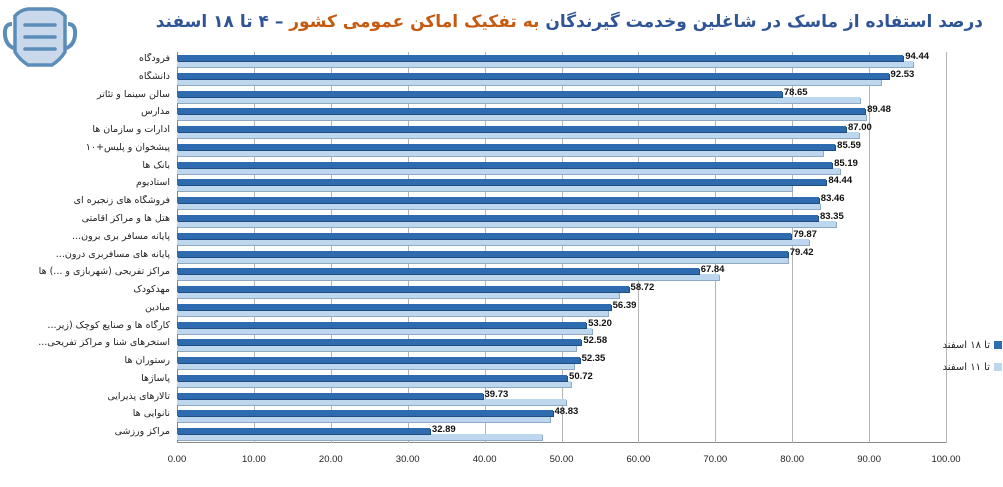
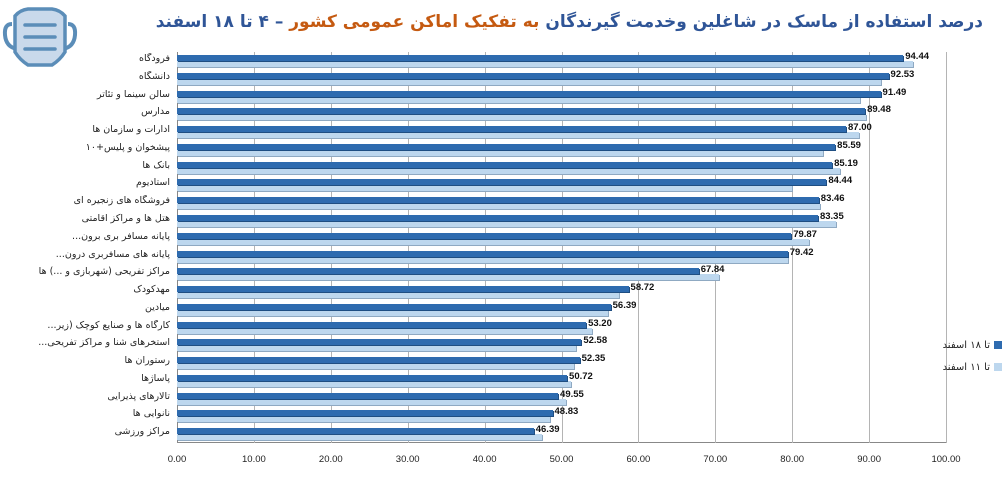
تا ۱۸ اسفند/سالن سینما و تئاتر: 78.65 -> 91.49
تا ۱۸ اسفند/تالارهای پذیرایی: 39.73 -> 49.55
تا ۱۸ اسفند/مراکز ورزشی: 32.89 -> 46.39
